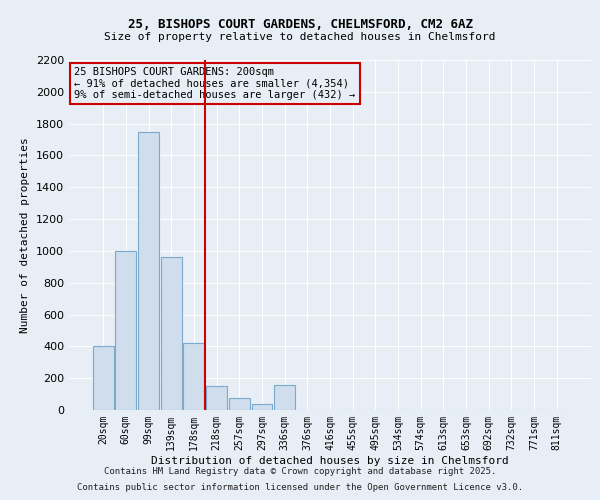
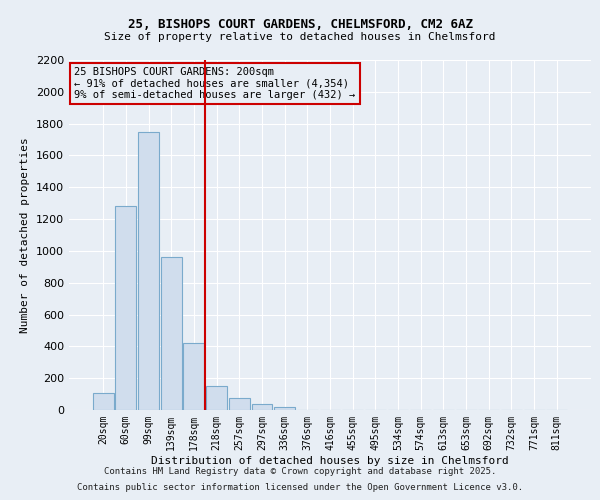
20sqm: 400 -> 110
60sqm: 1000 -> 1280
336sqm: 160 -> 20
